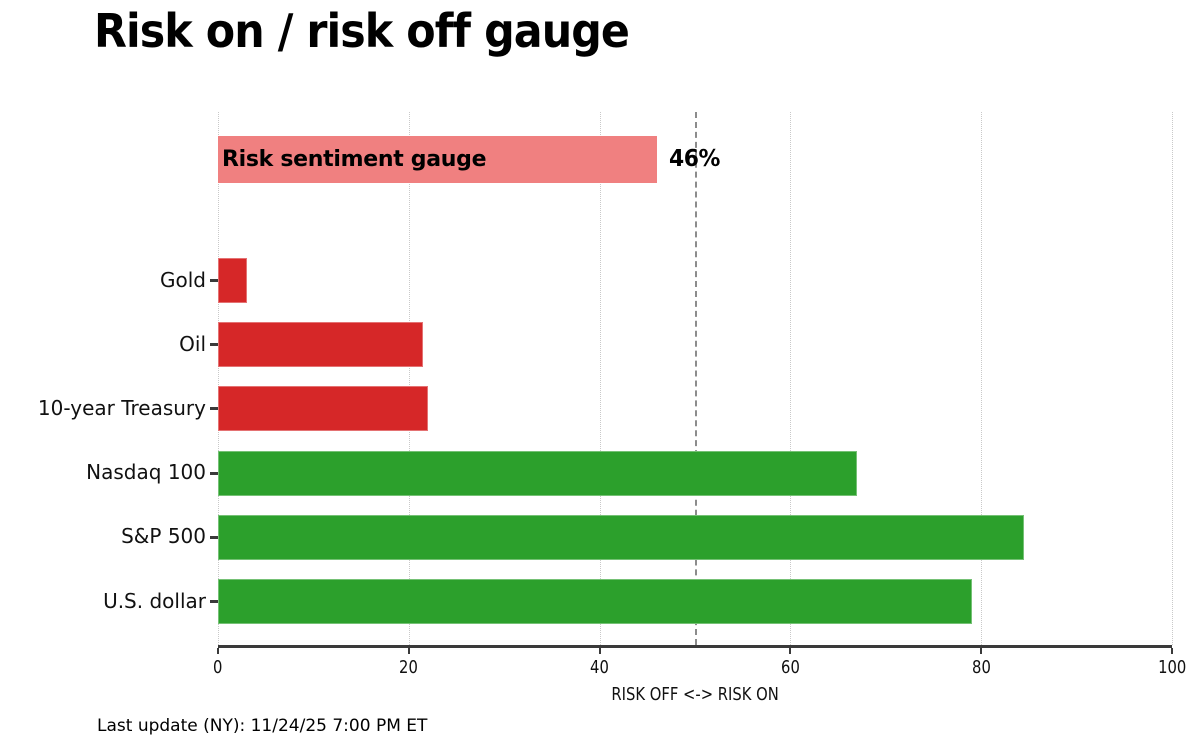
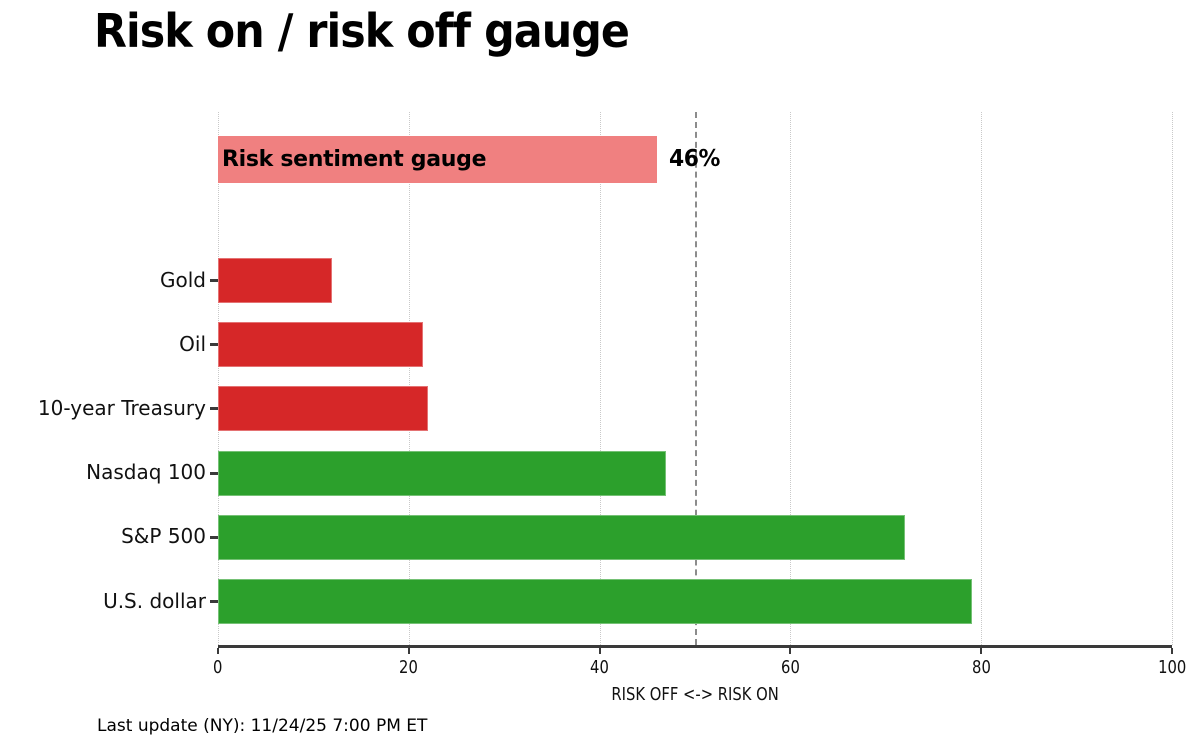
Gold: 3 -> 12
Nasdaq 100: 67 -> 47
S&P 500: 84 -> 72
